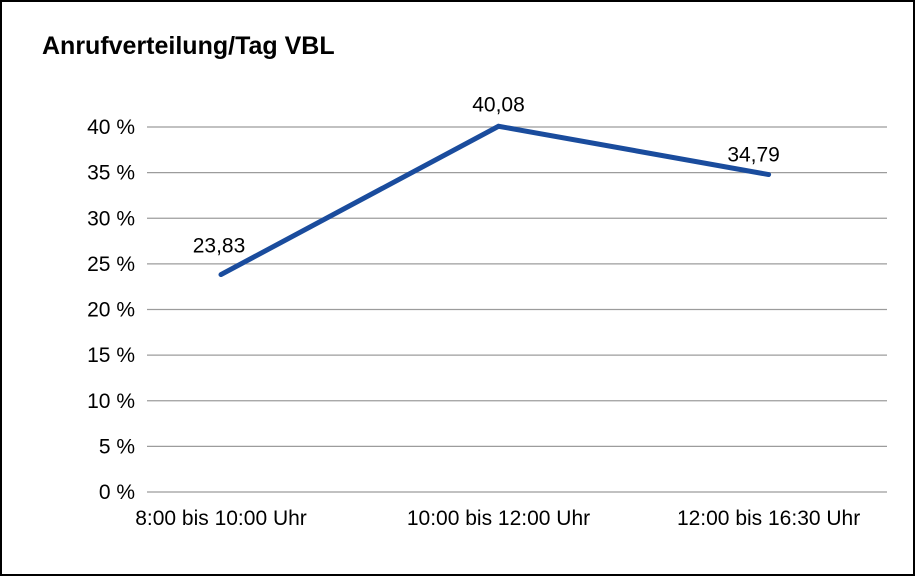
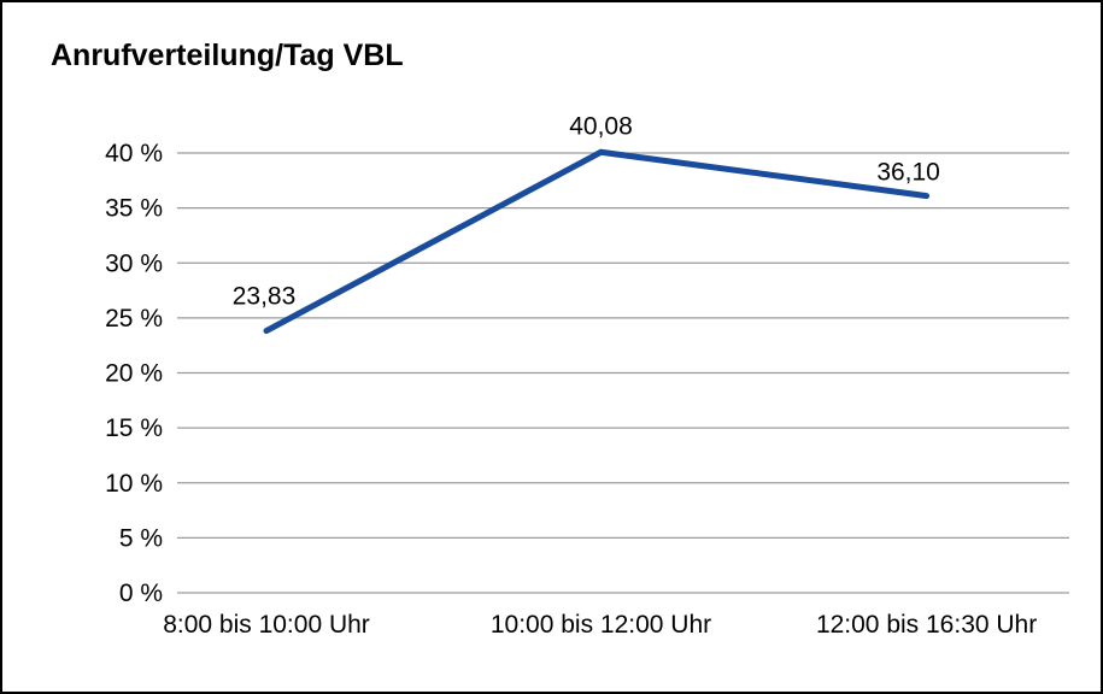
12:00 bis 16:30 Uhr: 34,79 -> 36,10
